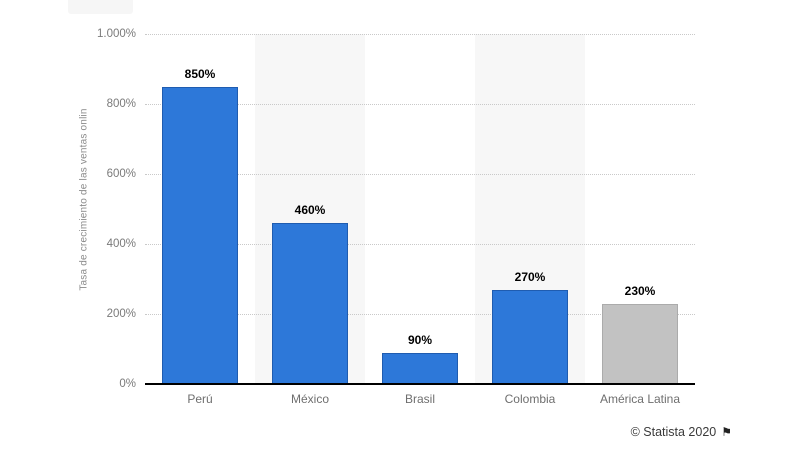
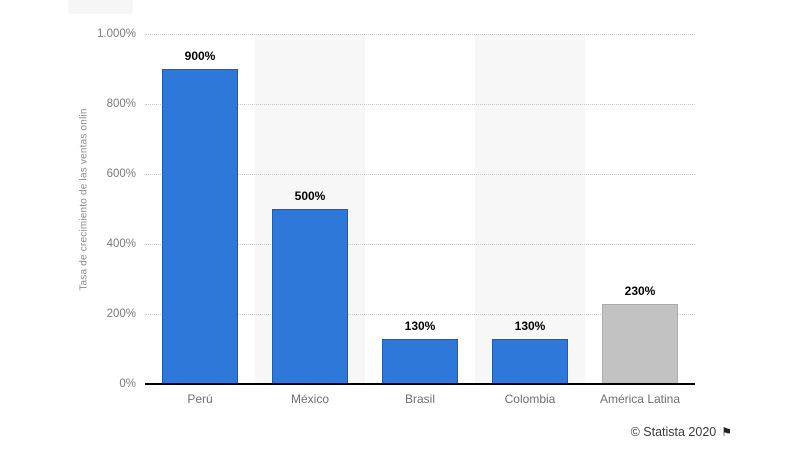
Perú: 850% -> 900%
México: 460% -> 500%
Brasil: 90% -> 130%
Colombia: 270% -> 130%
